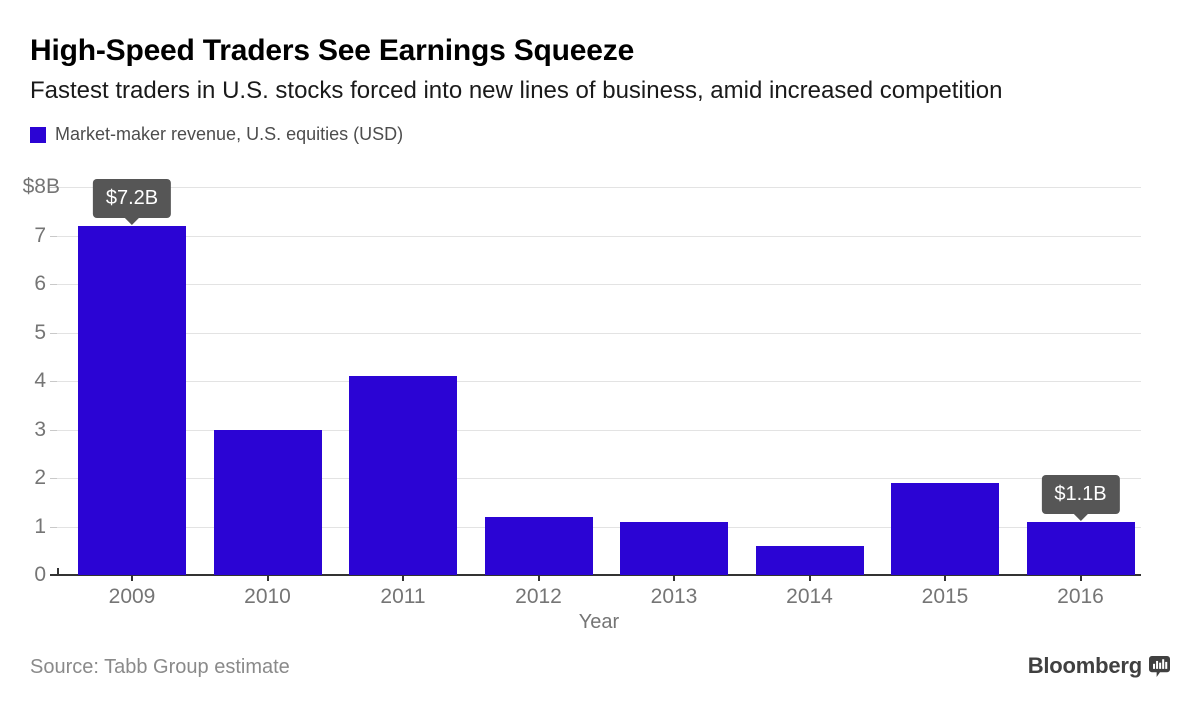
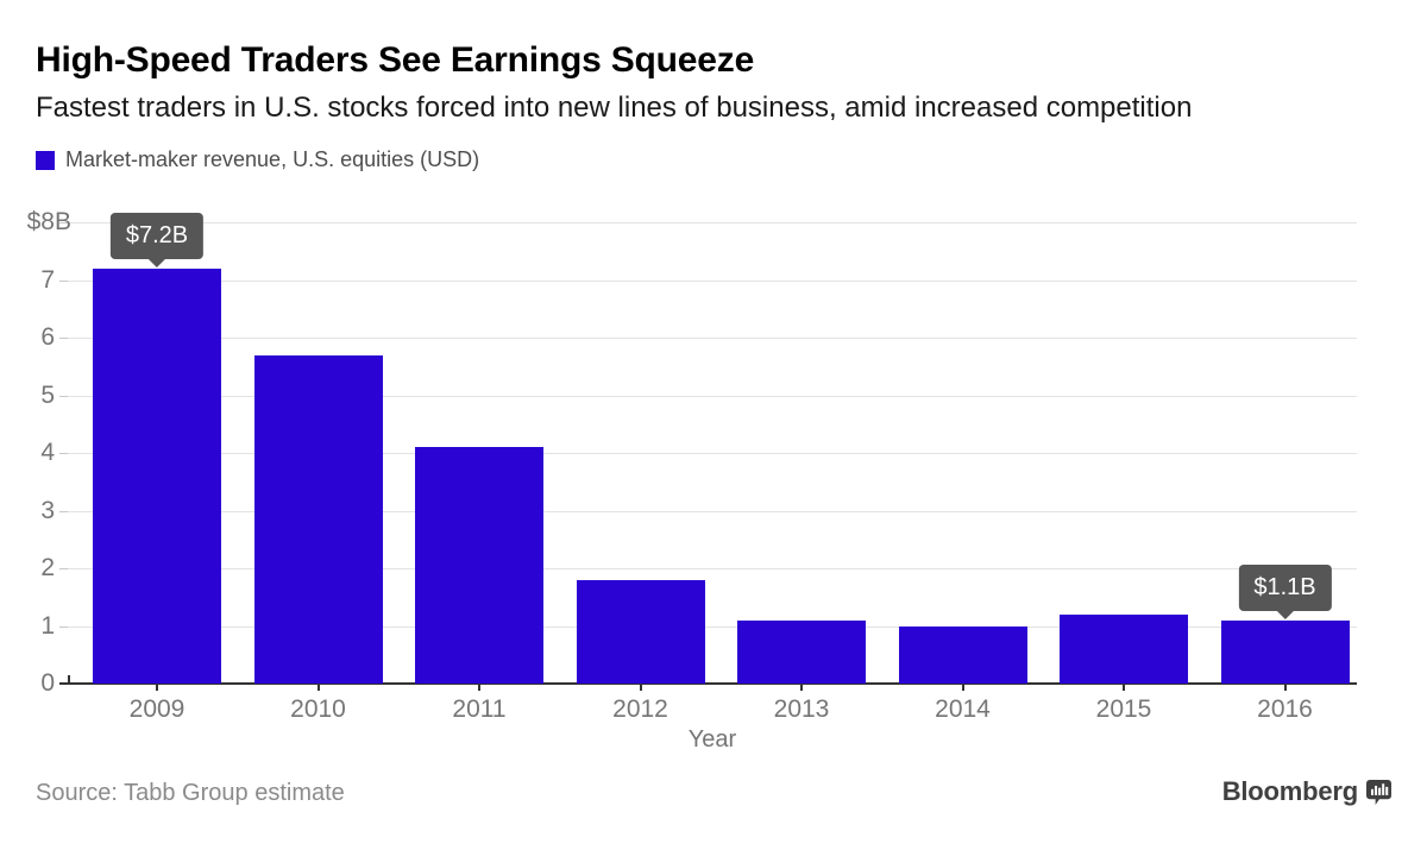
2010: 3.0 -> 5.7
2012: 1.2 -> 1.8
2014: 0.6 -> 1.0
2015: 1.9 -> 1.2
